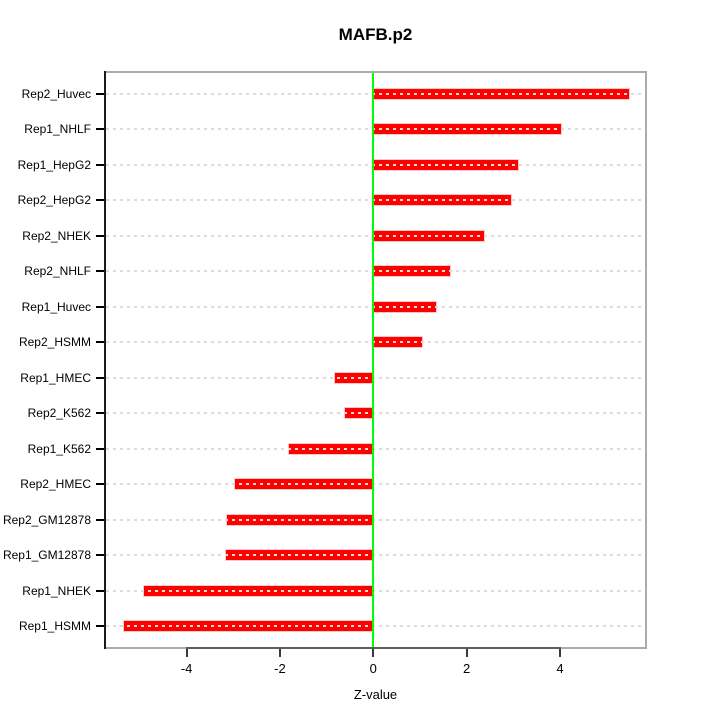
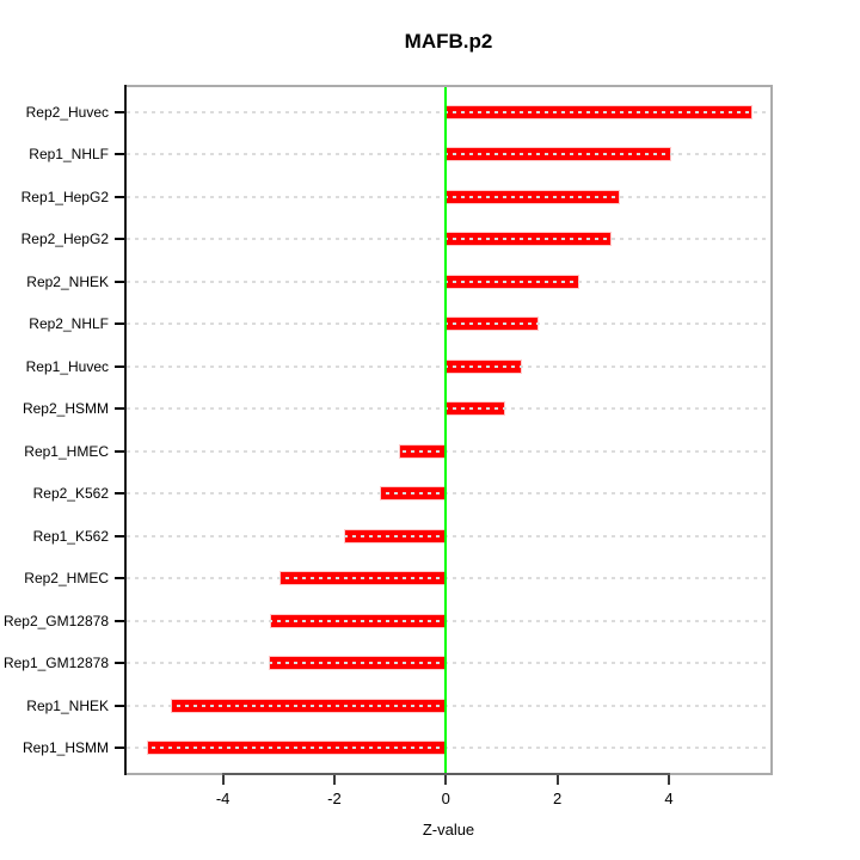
Rep2_K562: -0.6 -> -1.2
